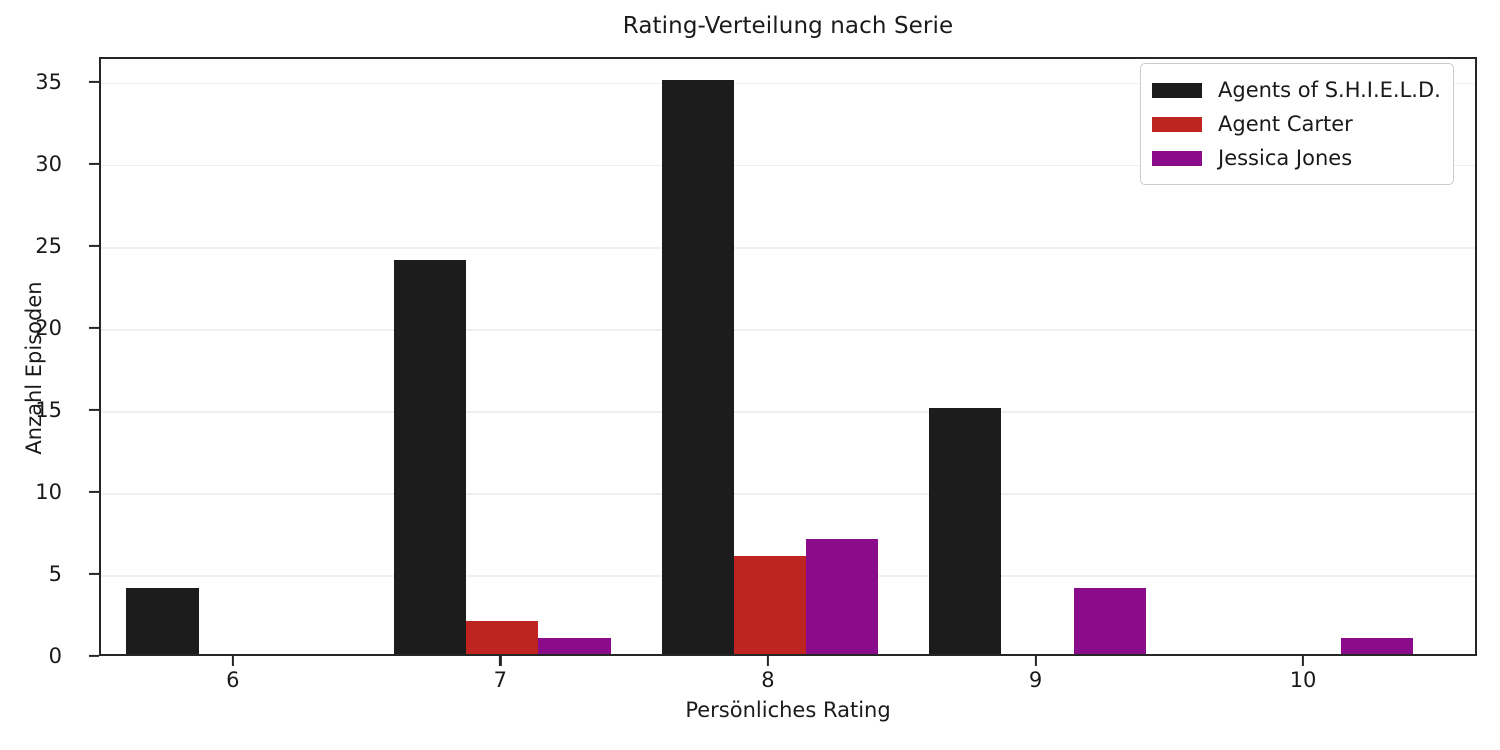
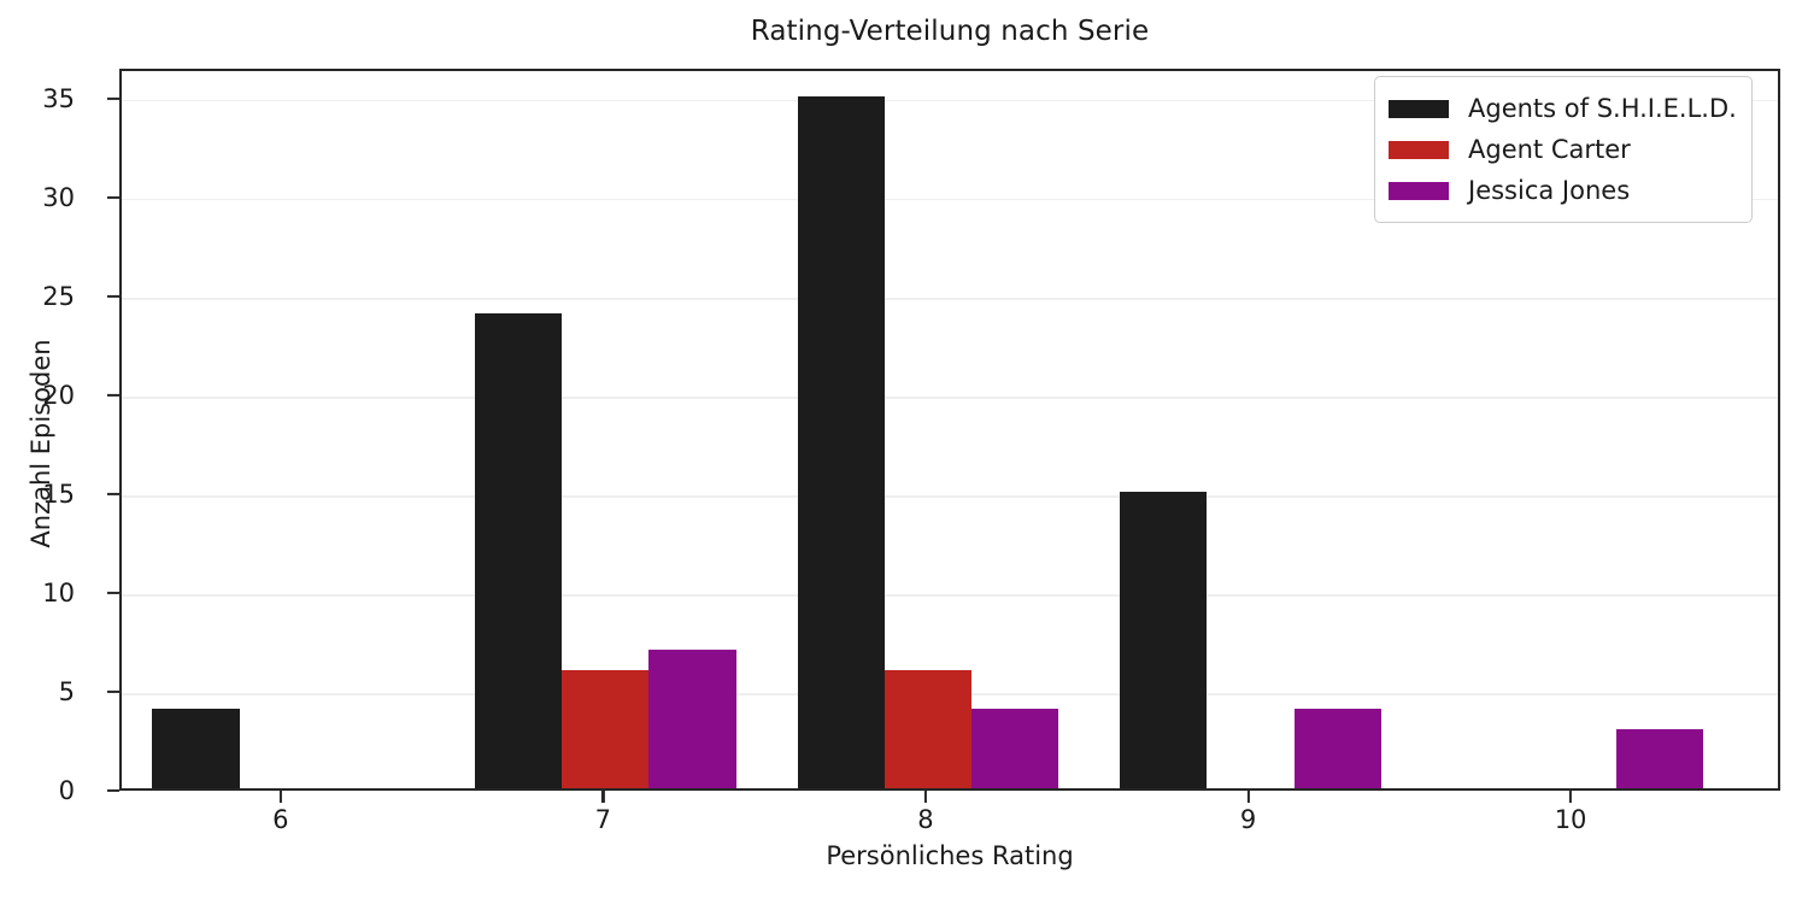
Agent Carter/7: 2 -> 6
Jessica Jones/7: 1 -> 7
Jessica Jones/8: 7 -> 4
Jessica Jones/10: 1 -> 3
